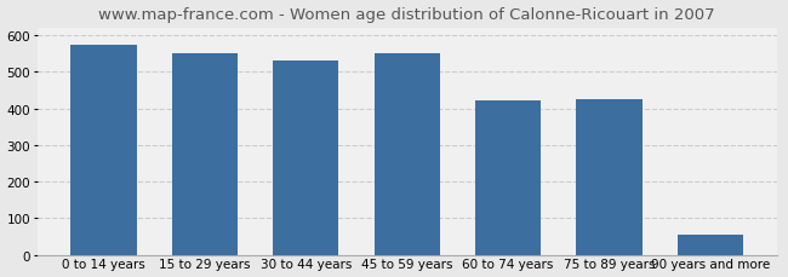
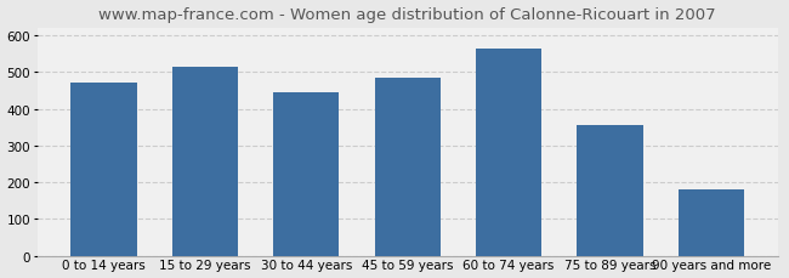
0 to 14 years: 573 -> 470
15 to 29 years: 549 -> 515
30 to 44 years: 532 -> 445
45 to 59 years: 549 -> 485
60 to 74 years: 422 -> 565
75 to 89 years: 425 -> 355
90 years and more: 55 -> 180
